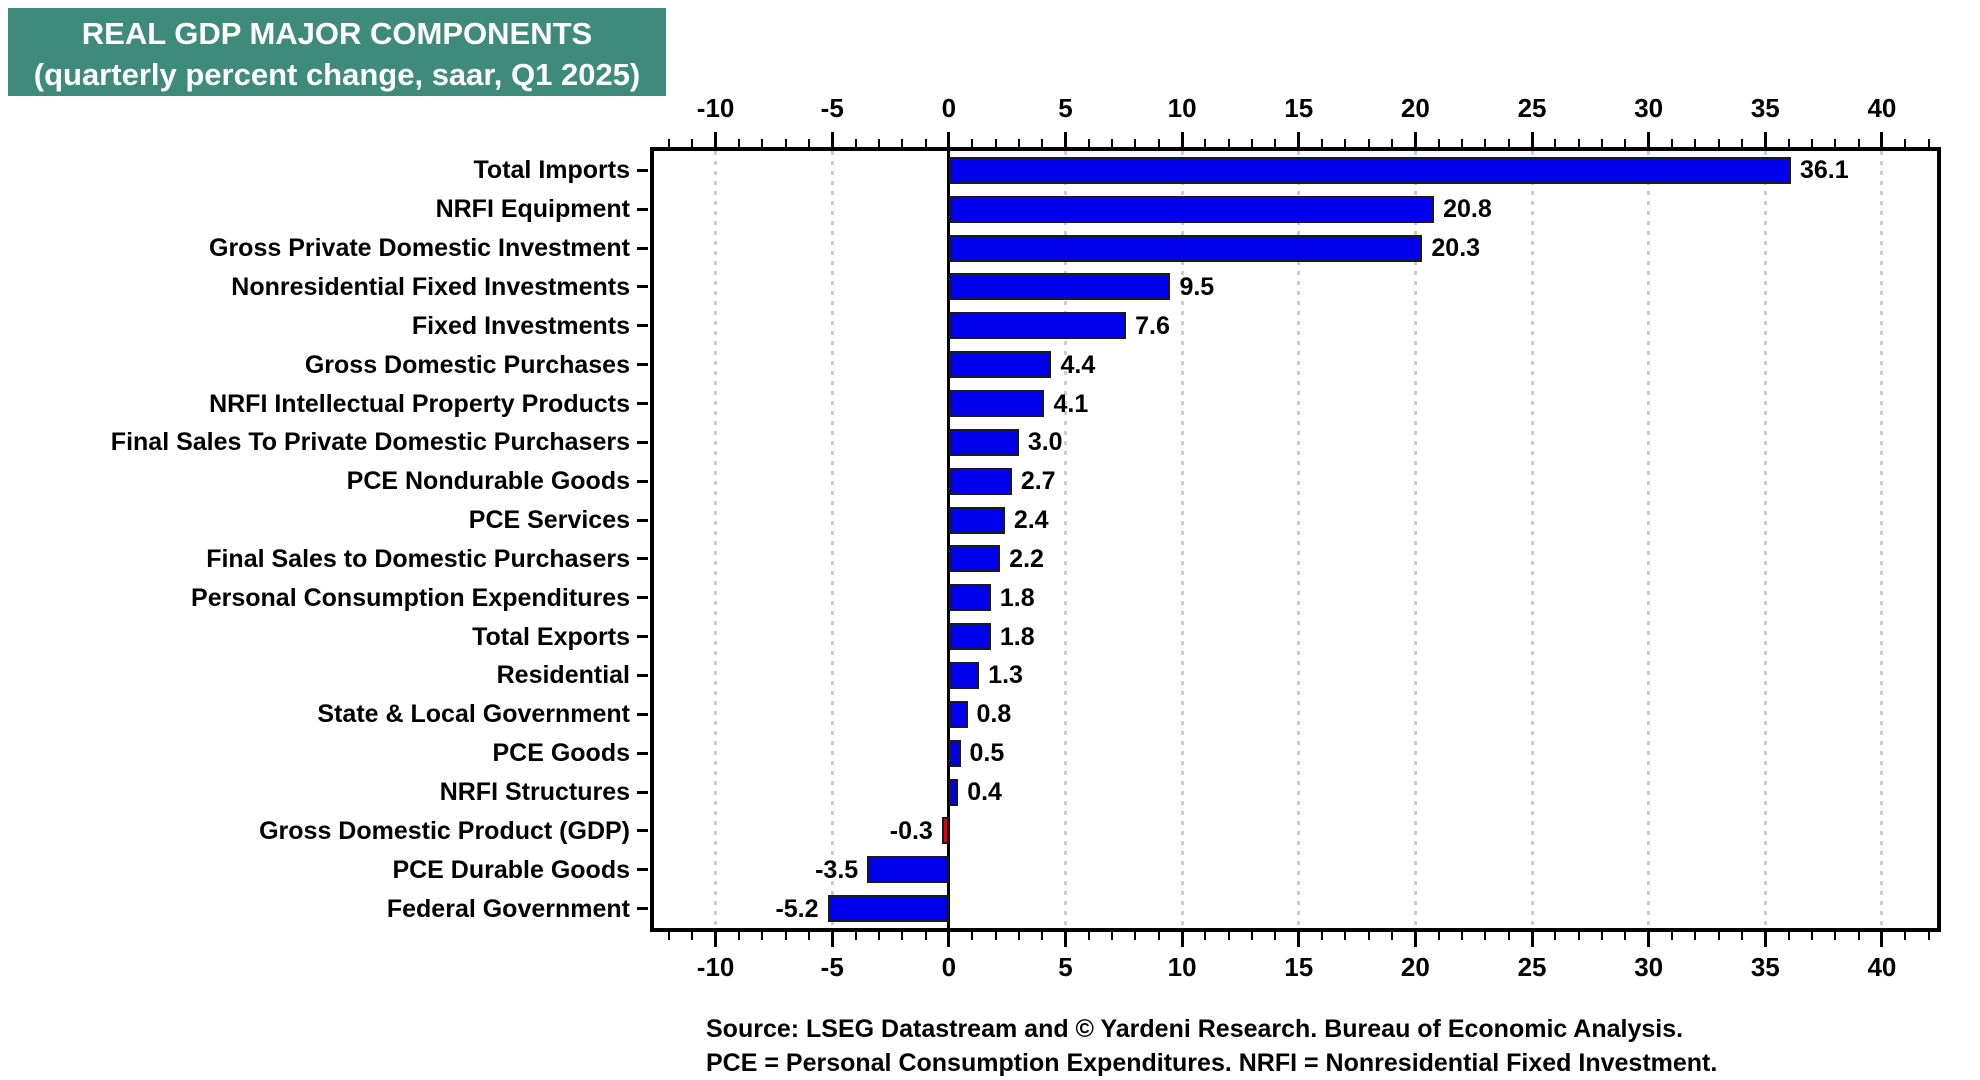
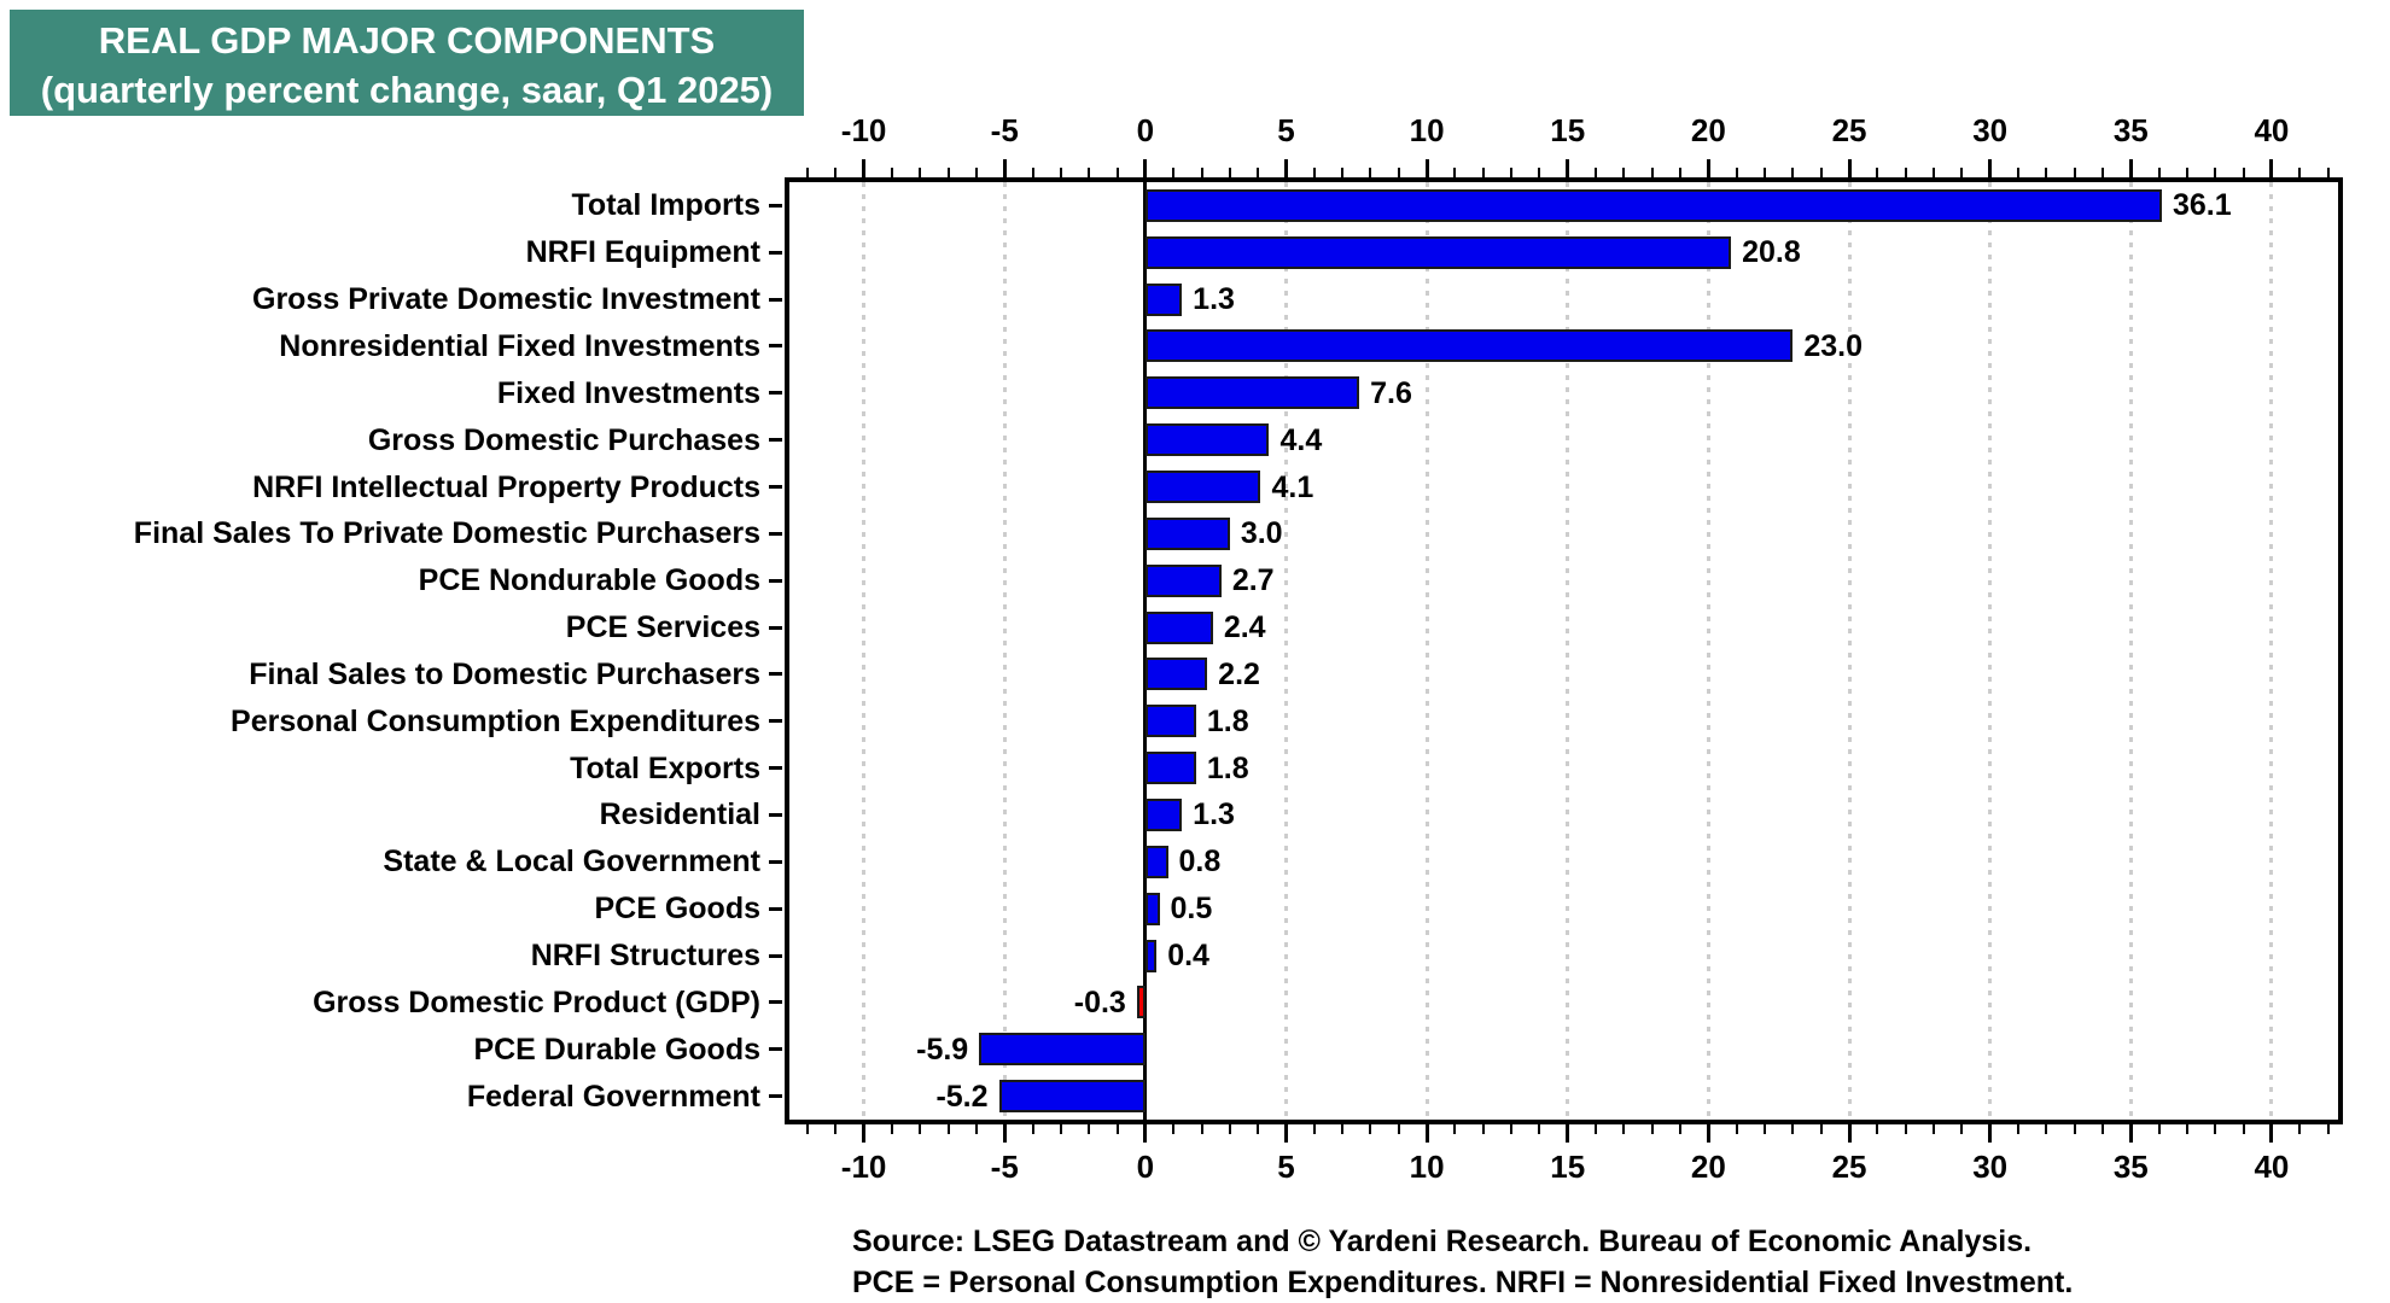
Gross Private Domestic Investment: 20.3 -> 1.3
Nonresidential Fixed Investments: 9.5 -> 23.0
PCE Durable Goods: -3.5 -> -5.9
